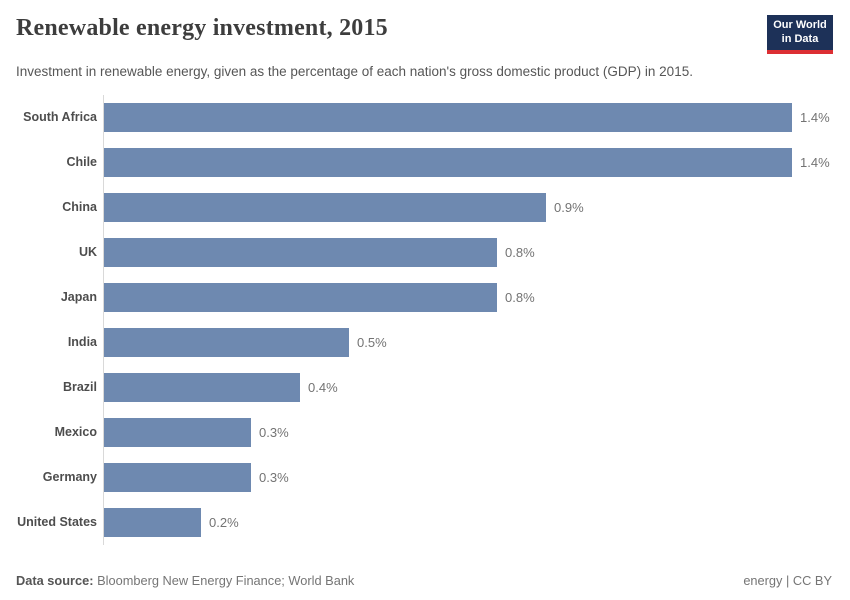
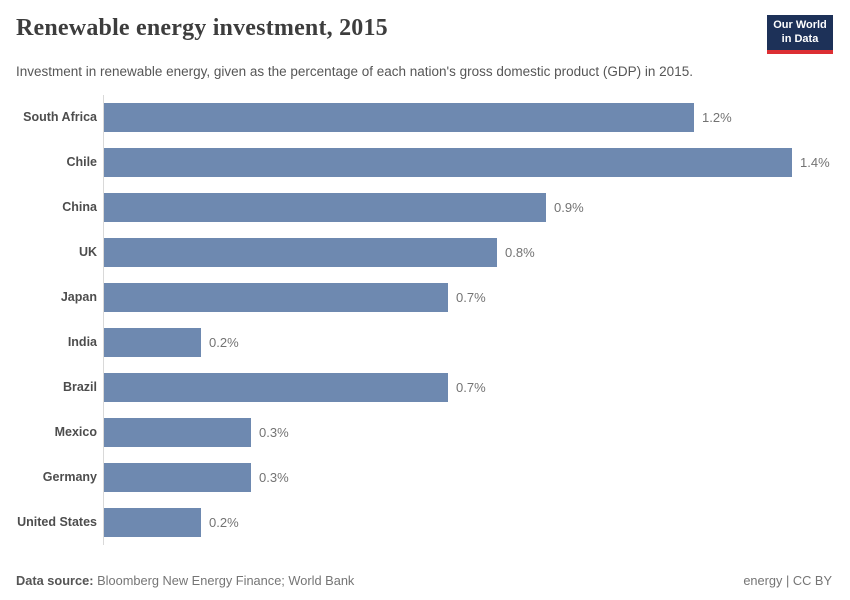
South Africa: 1.4% -> 1.2%
Japan: 0.8% -> 0.7%
India: 0.5% -> 0.2%
Brazil: 0.4% -> 0.7%
